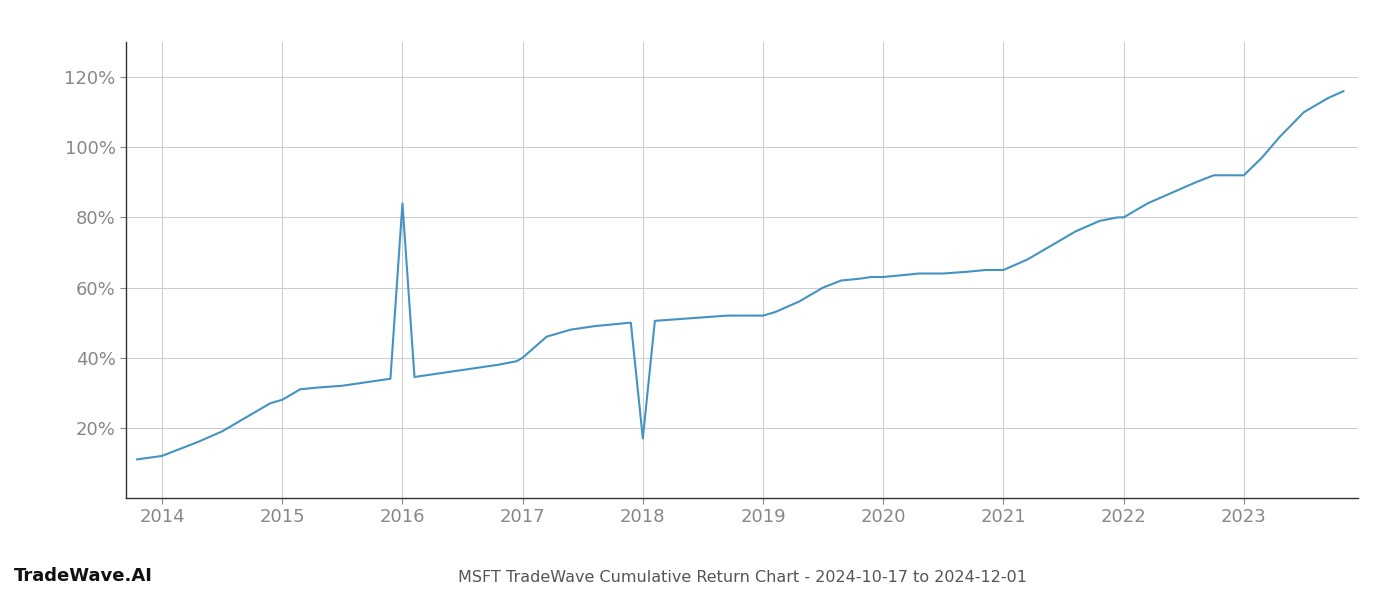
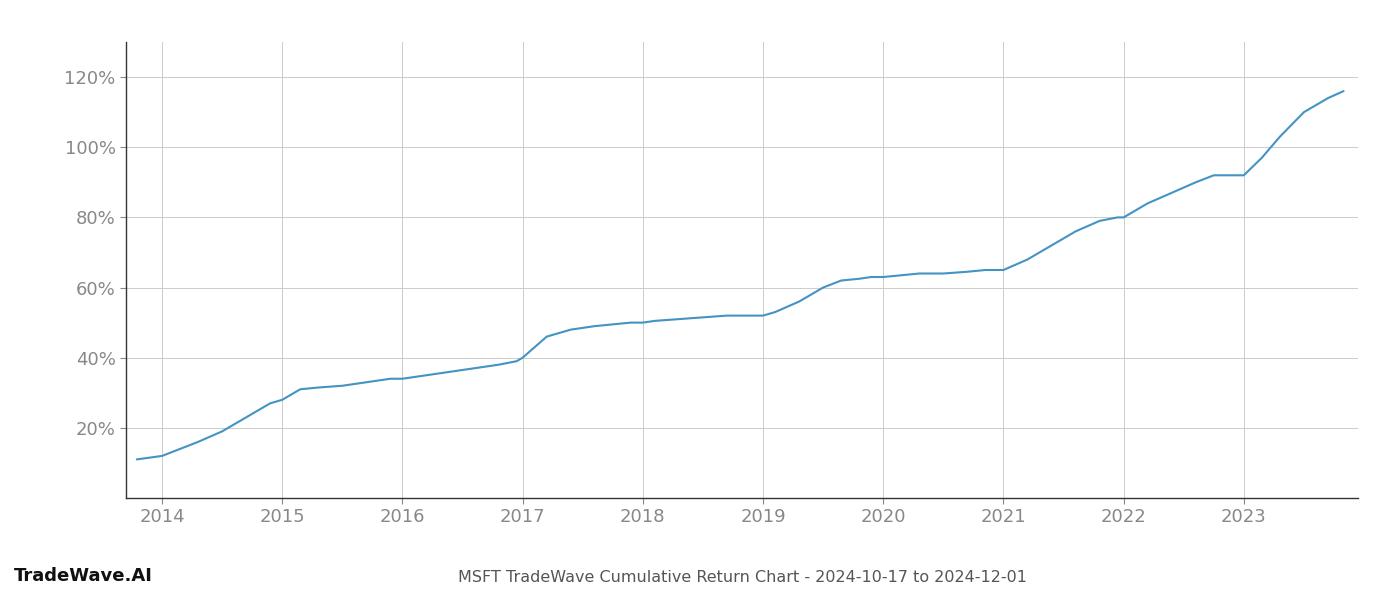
2016: 84.0% -> 34.0%
2018: 17.0% -> 50.0%
